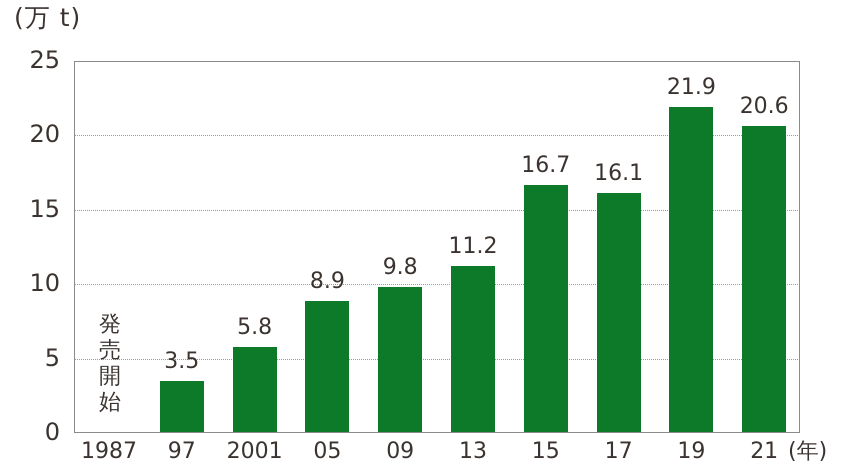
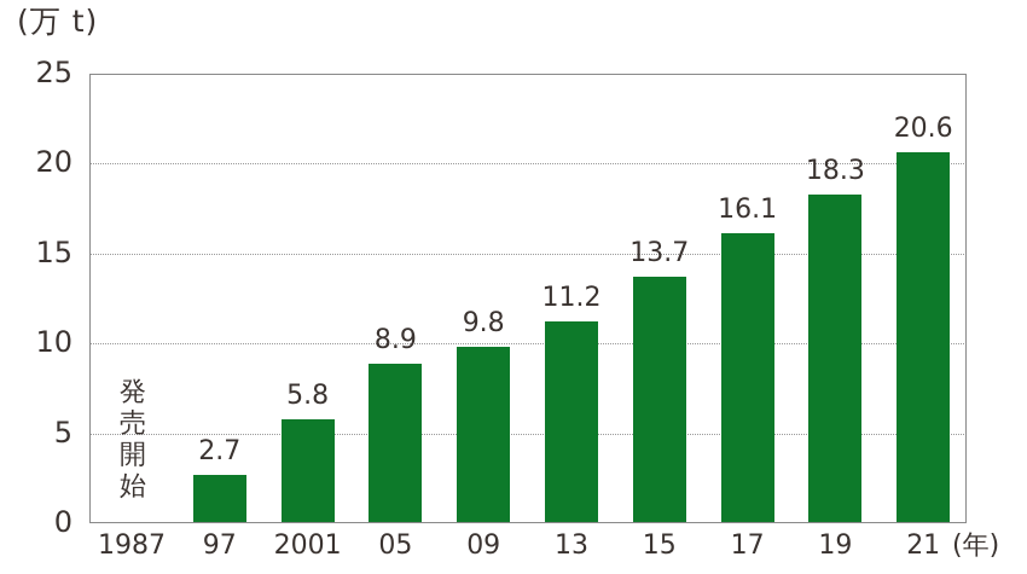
97: 3.5 -> 2.7
15: 16.7 -> 13.7
19: 21.9 -> 18.3
